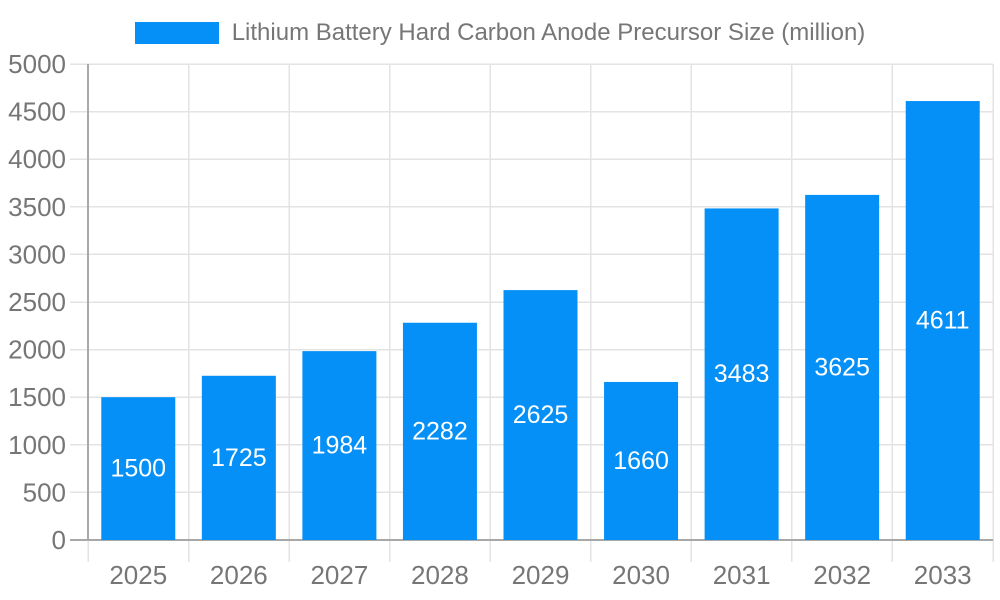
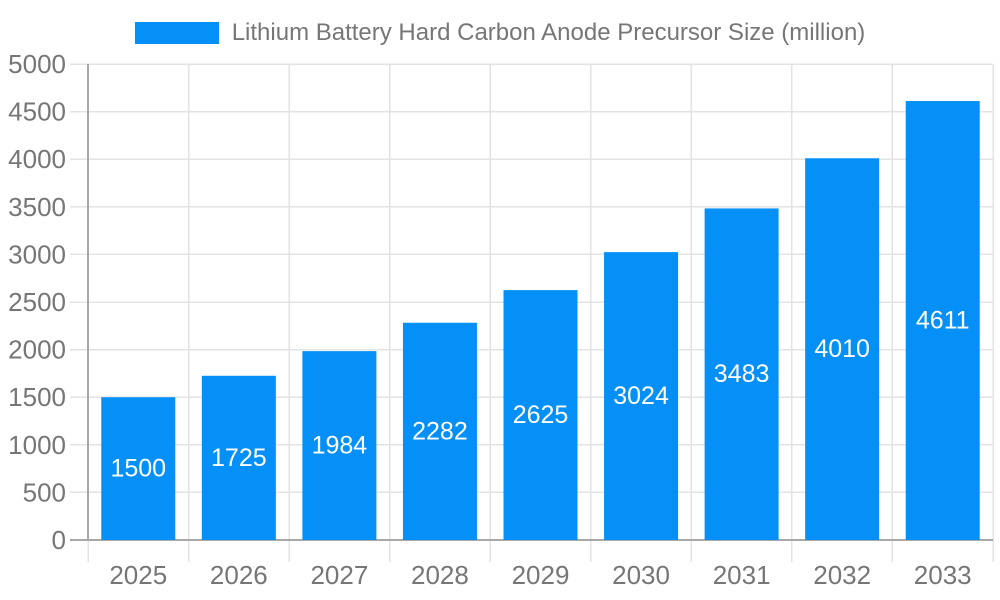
2030: 1660 -> 3024
2032: 3625 -> 4010
